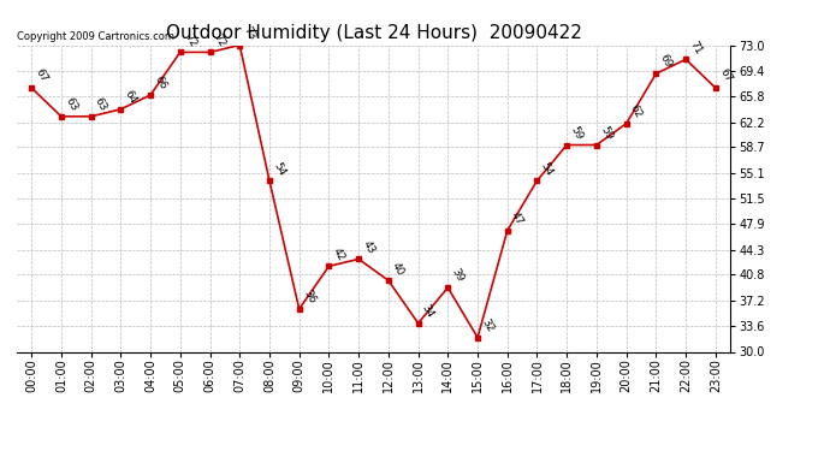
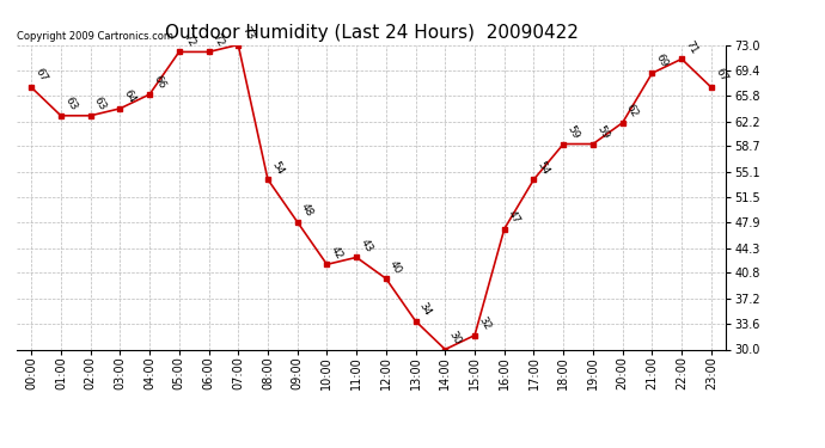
09:00: 36 -> 48
14:00: 39 -> 30
